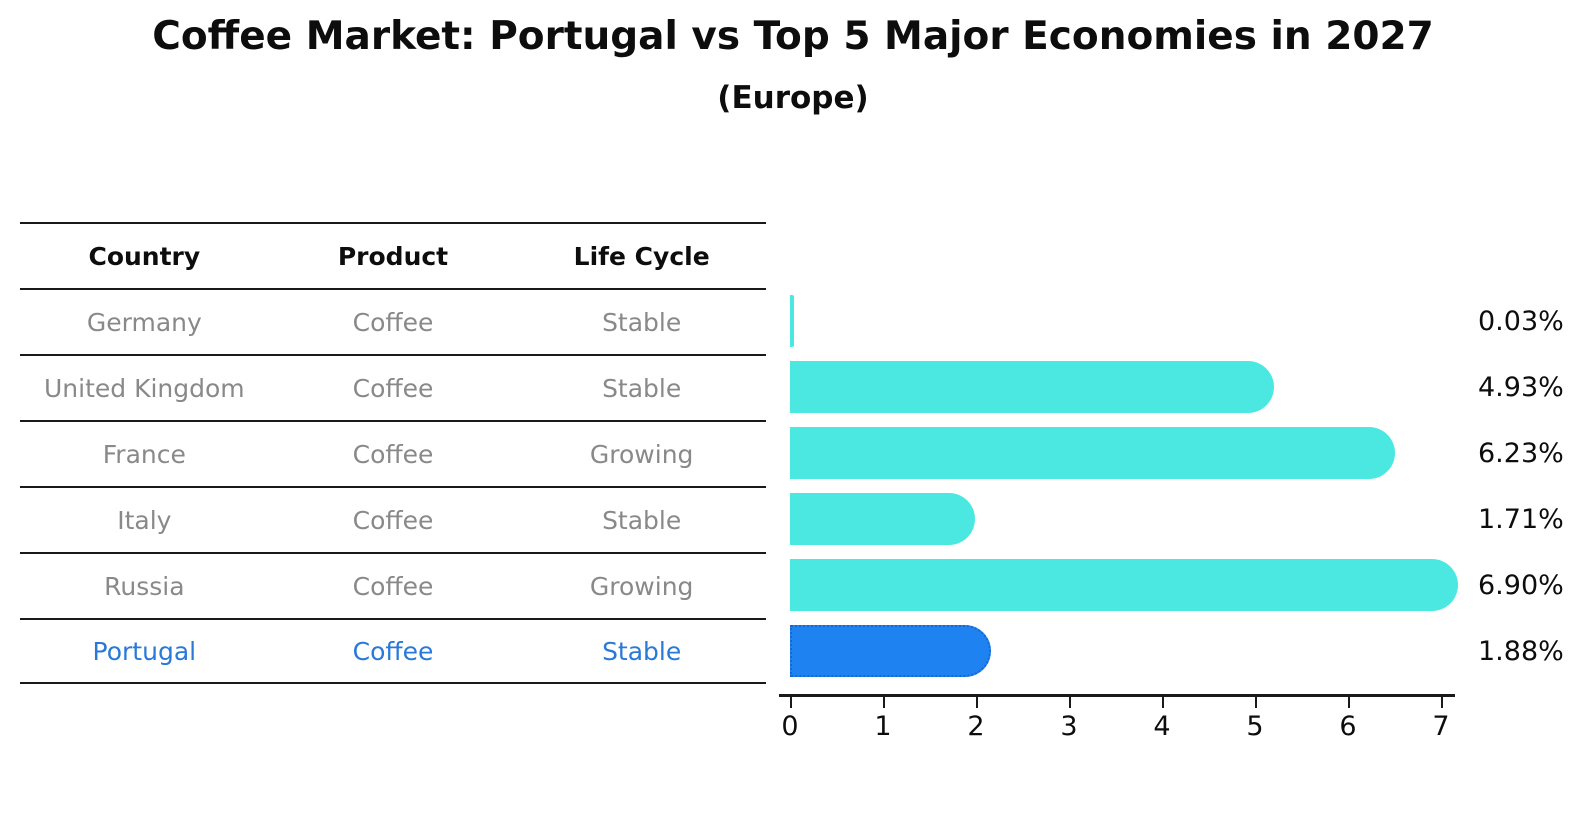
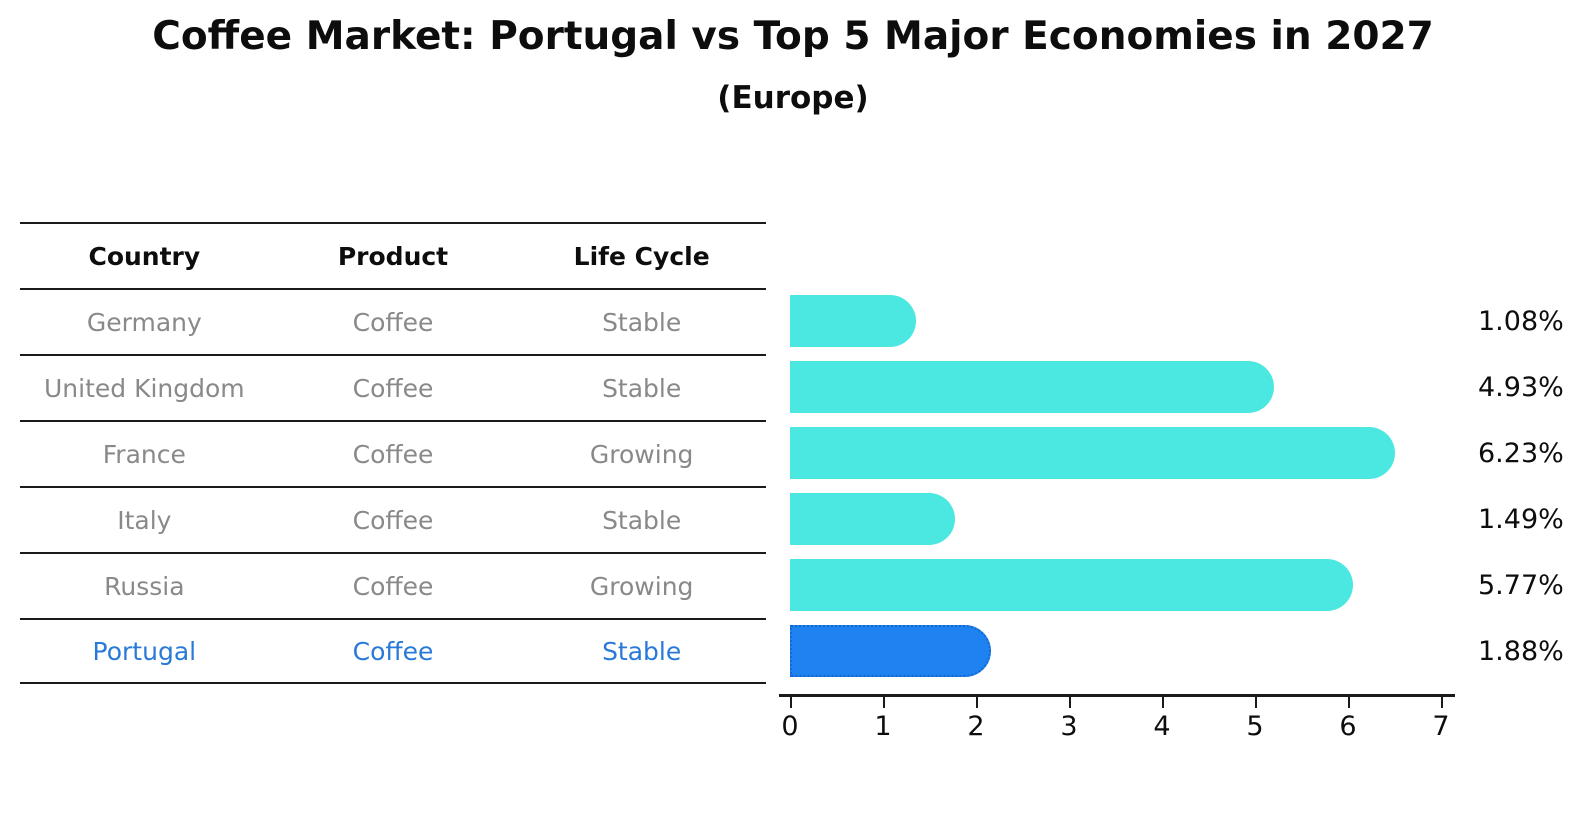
Germany: 0.03% -> 1.08%
Italy: 1.71% -> 1.49%
Russia: 6.90% -> 5.77%
